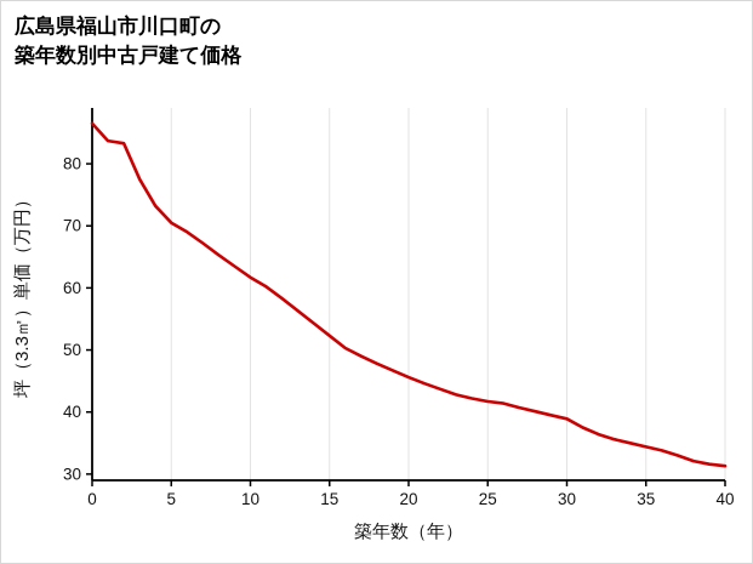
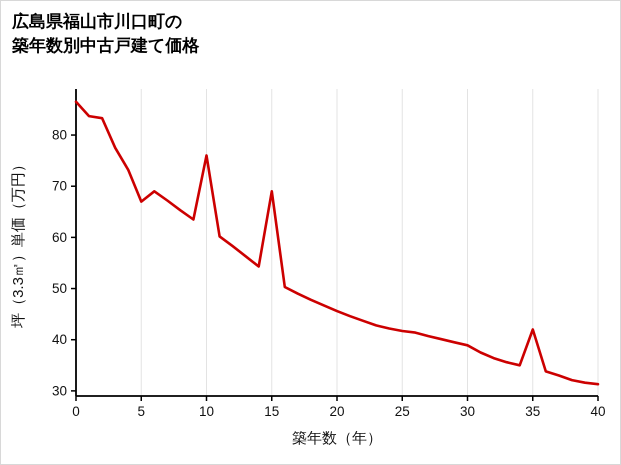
5: 70 -> 67
10: 62 -> 76
15: 52 -> 69
35: 34 -> 42
